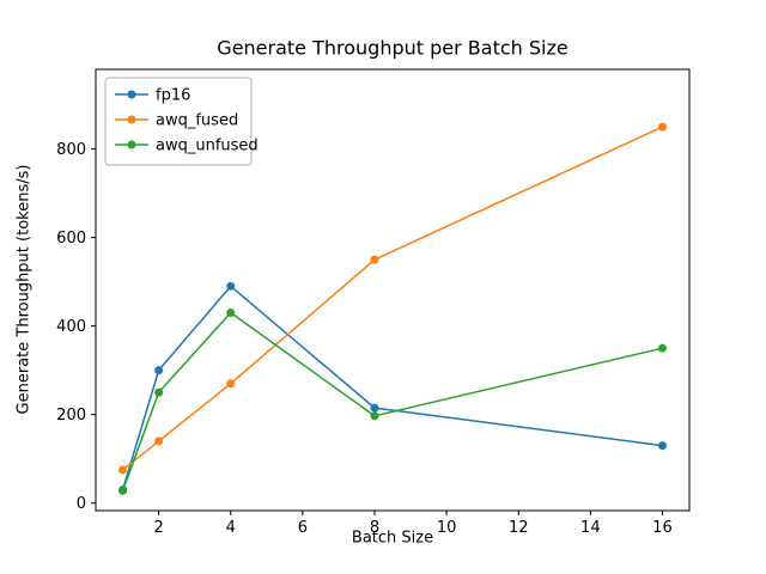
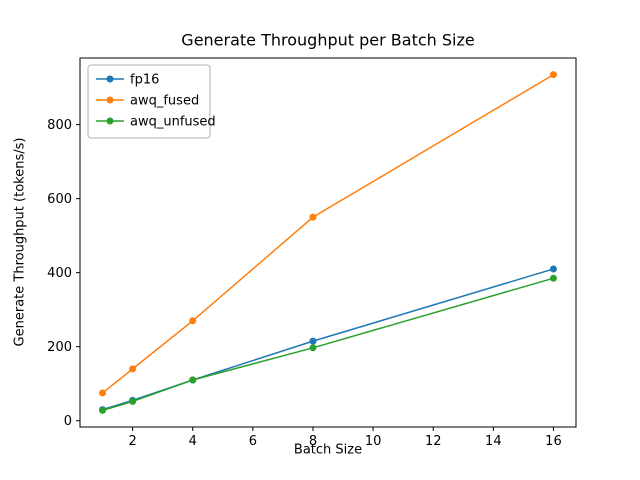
fp16/2: 300 -> 60
awq_unfused/2: 250 -> 50
fp16/4: 490 -> 110
awq_unfused/4: 430 -> 110
fp16/16: 130 -> 410
awq_fused/16: 850 -> 940
awq_unfused/16: 350 -> 380
